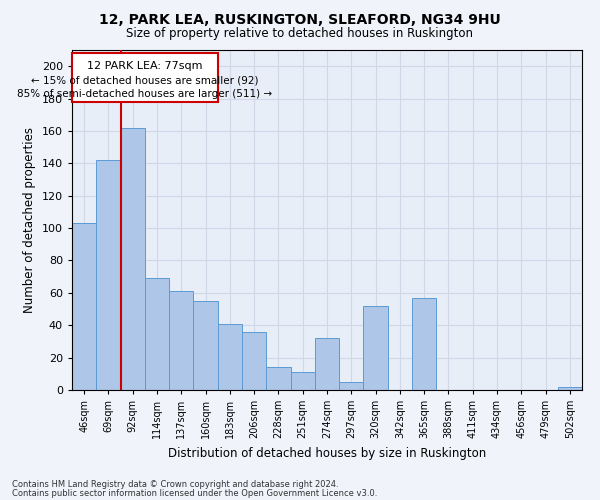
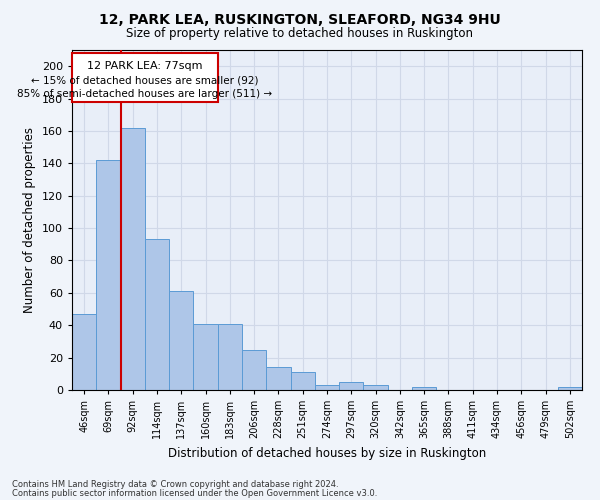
46sqm: 103 -> 47
114sqm: 69 -> 93
160sqm: 55 -> 41
206sqm: 36 -> 25
274sqm: 32 -> 3
320sqm: 52 -> 3
365sqm: 57 -> 2
